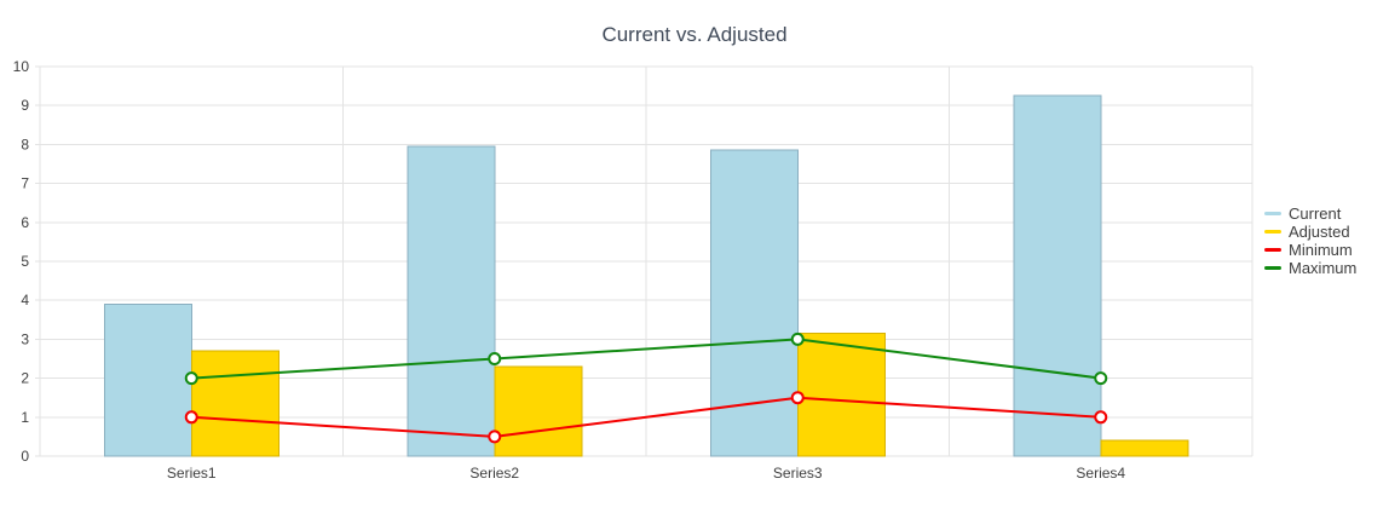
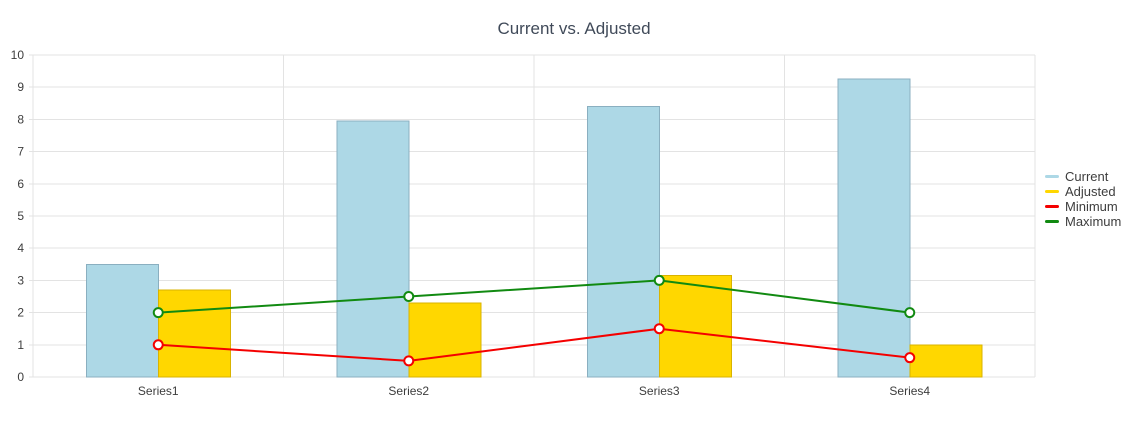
Current/Series1: 3.9 -> 3.5
Current/Series3: 7.8 -> 8.4
Adjusted/Series4: 0.4 -> 1.0
Minimum/Series4: 1.0 -> 0.6
